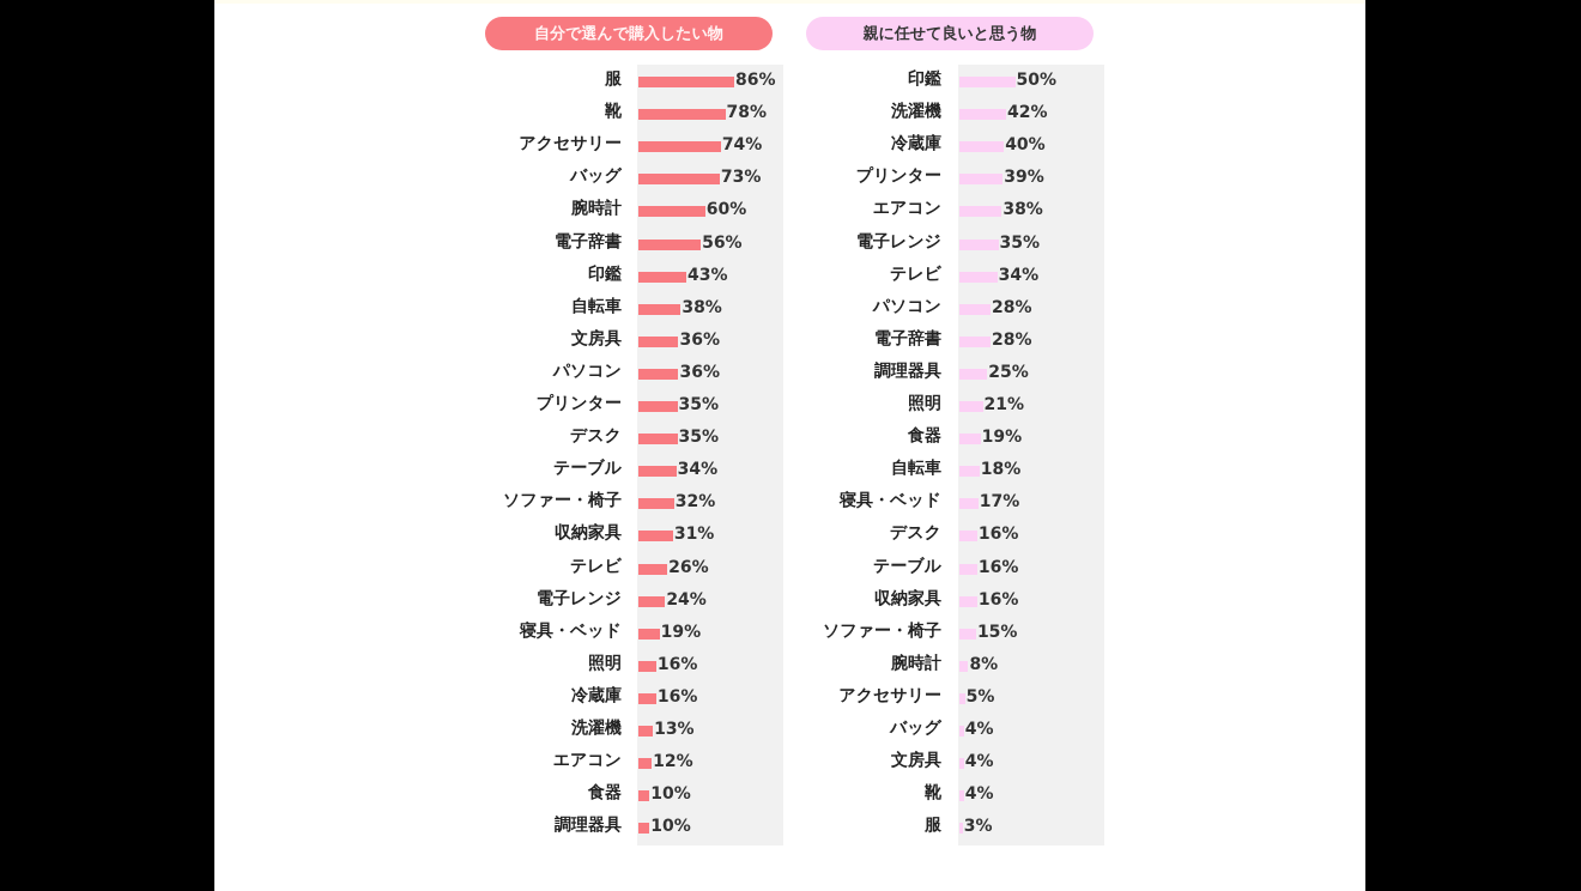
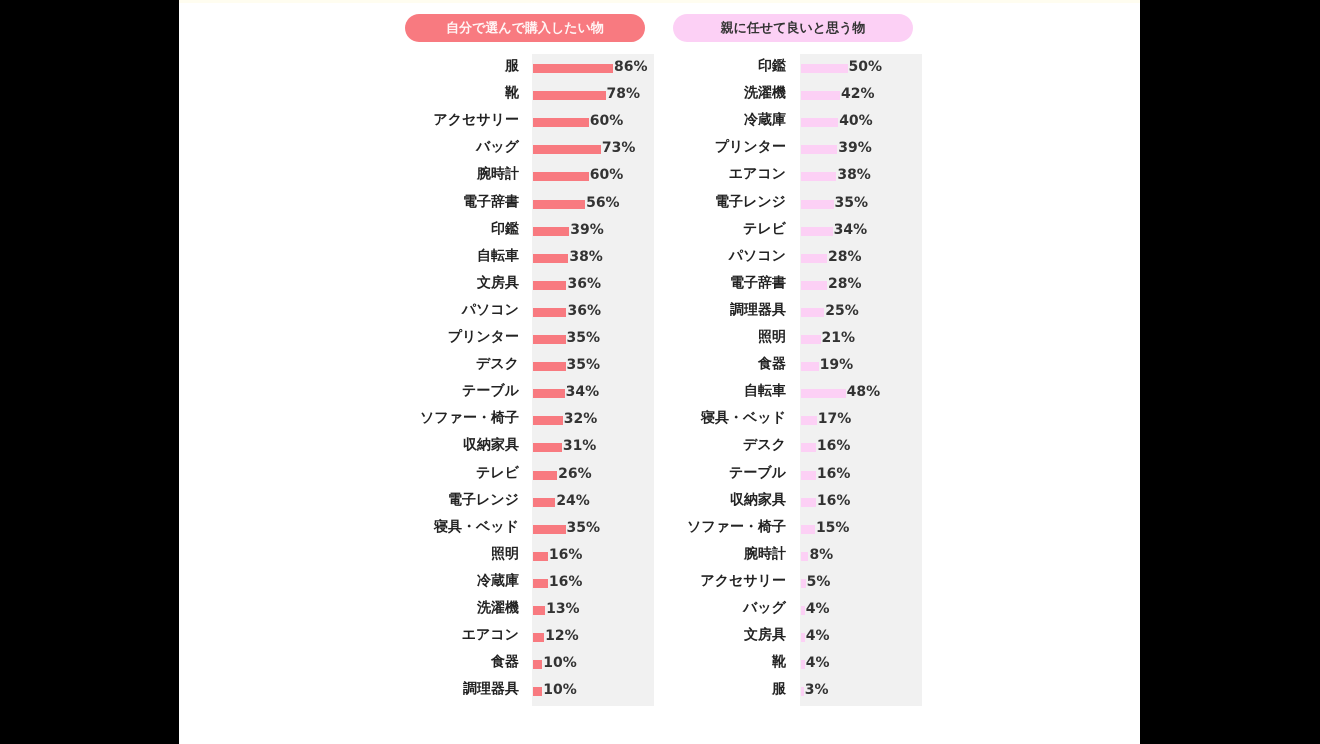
自分で選んで購入したい物/アクセサリー: 74% -> 60%
自分で選んで購入したい物/印鑑: 43% -> 39%
自分で選んで購入したい物/寝具・ベッド: 19% -> 35%
親に任せて良いと思う物/自転車: 18% -> 48%
